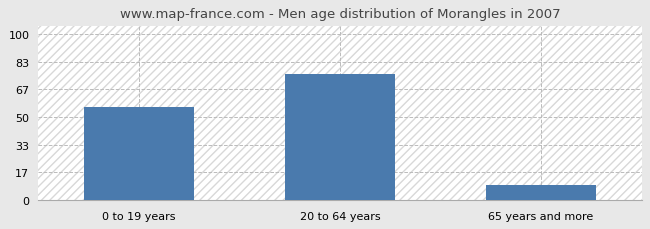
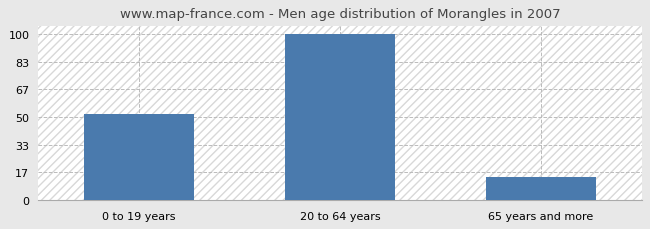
0 to 19 years: 56 -> 52
20 to 64 years: 76 -> 100
65 years and more: 9 -> 14
